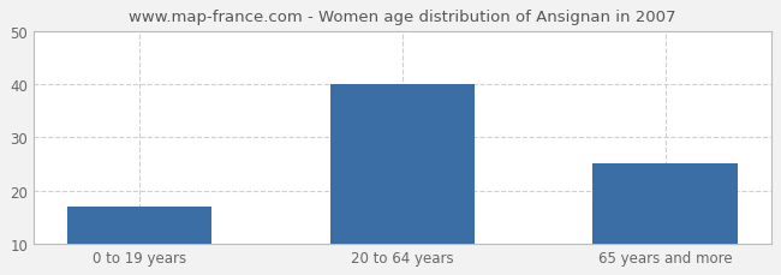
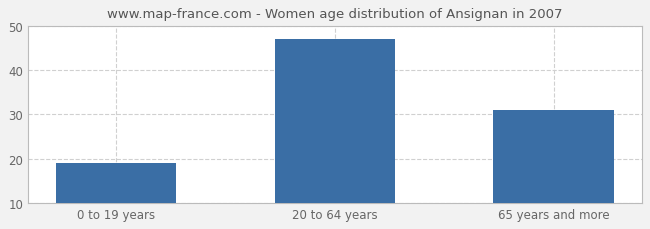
0 to 19 years: 17 -> 19
20 to 64 years: 40 -> 47
65 years and more: 25 -> 31
